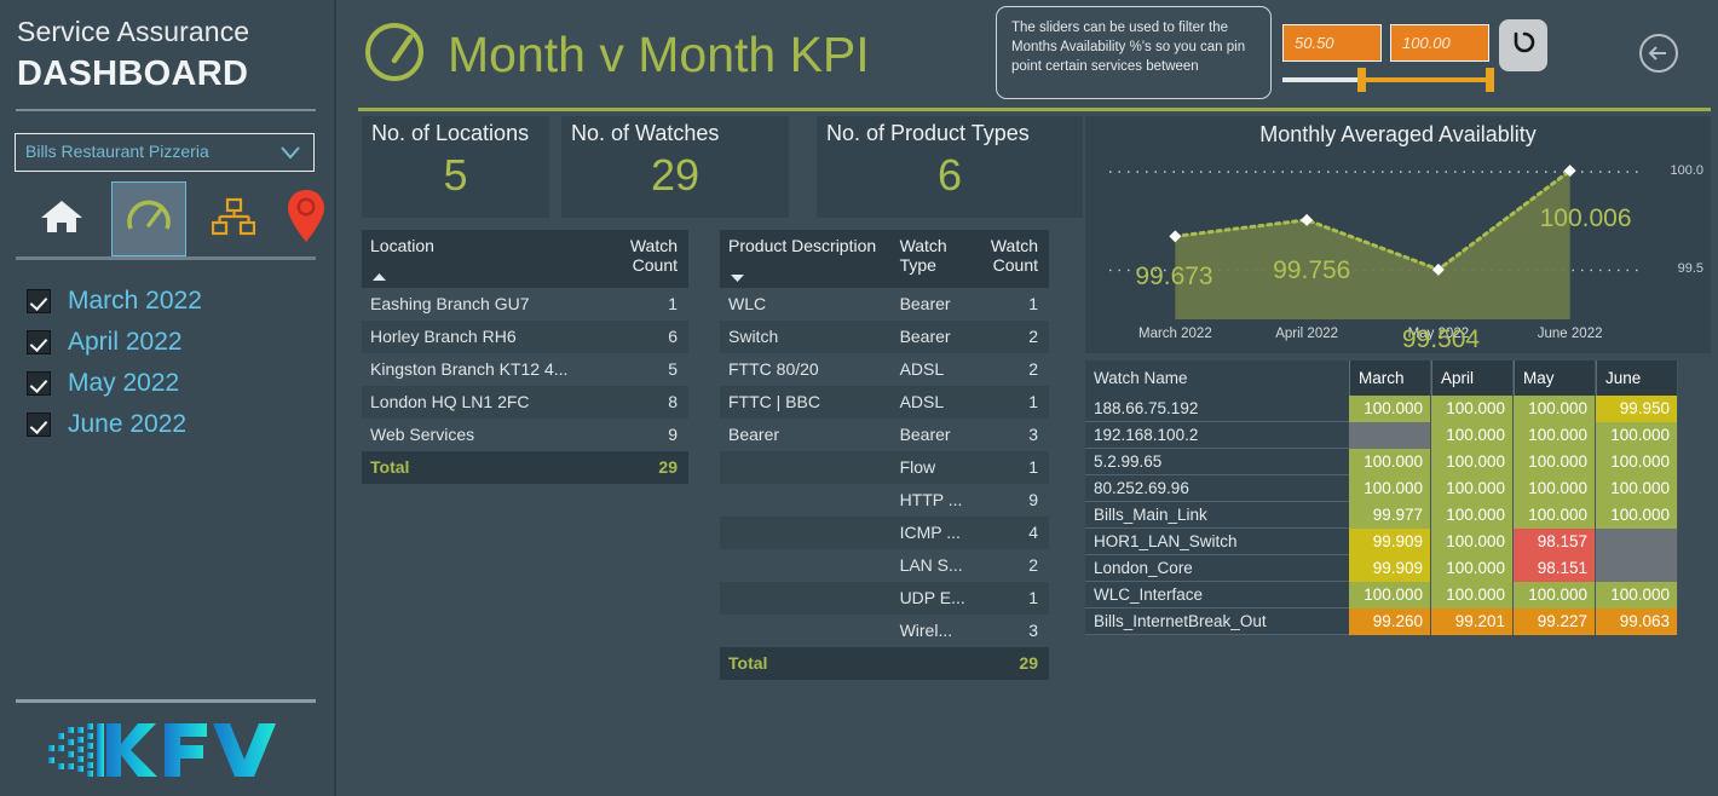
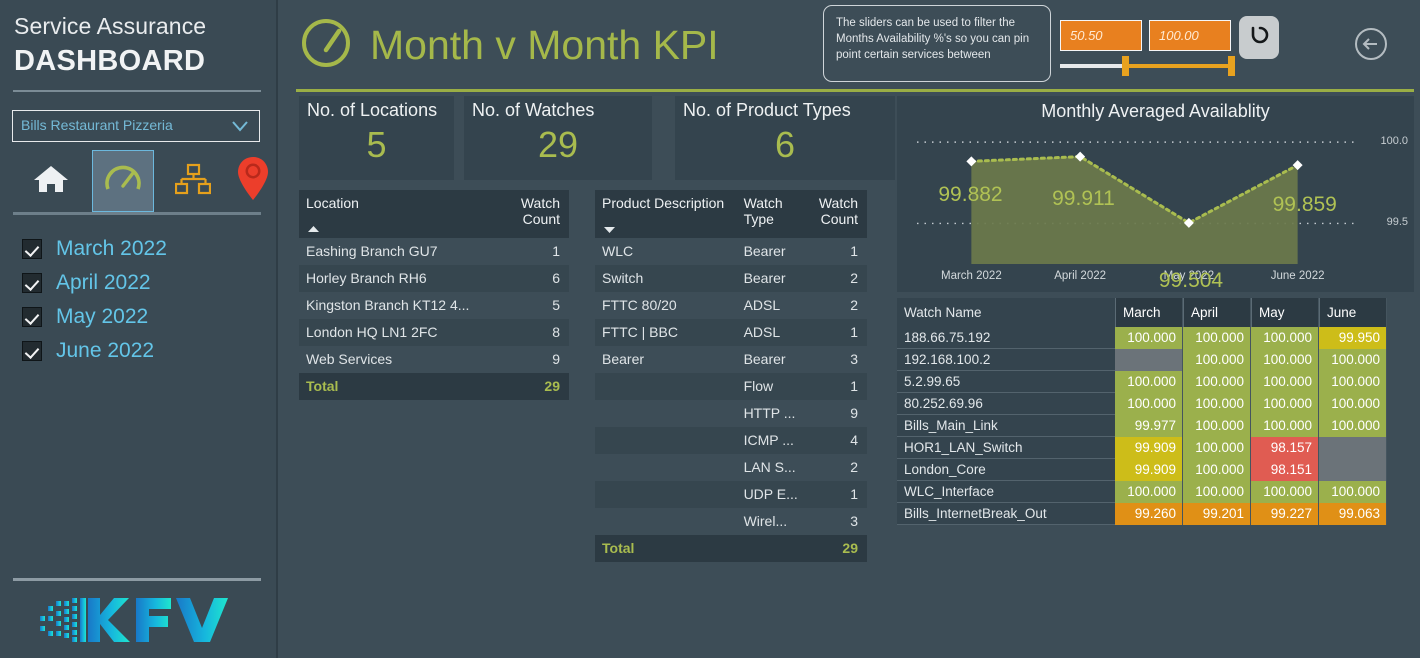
March 2022: 99.673 -> 99.882
April 2022: 99.756 -> 99.911
June 2022: 100.006 -> 99.859
